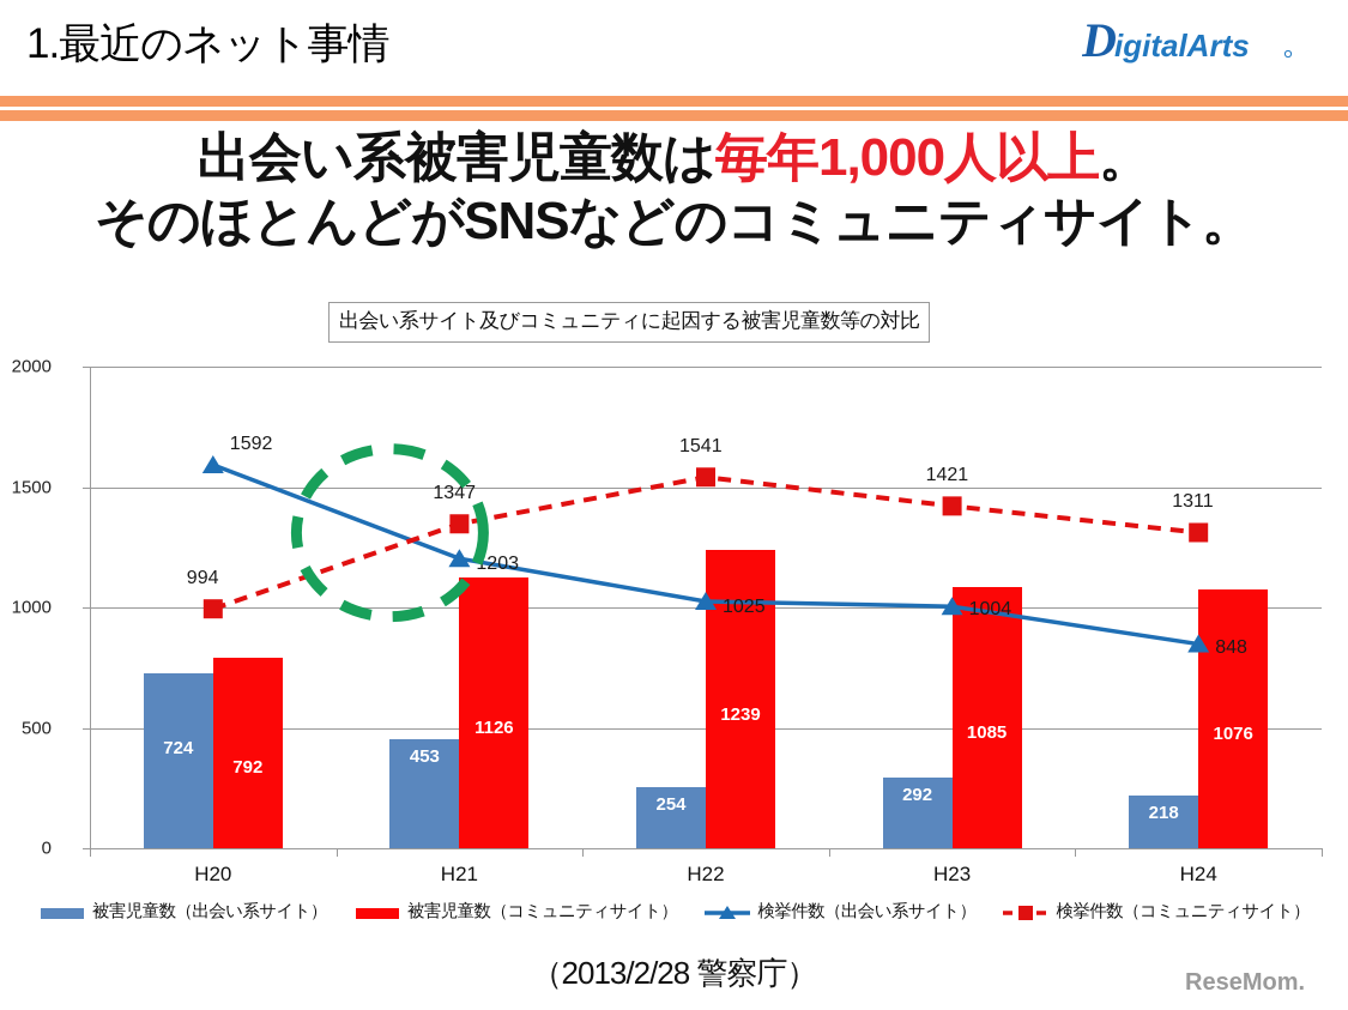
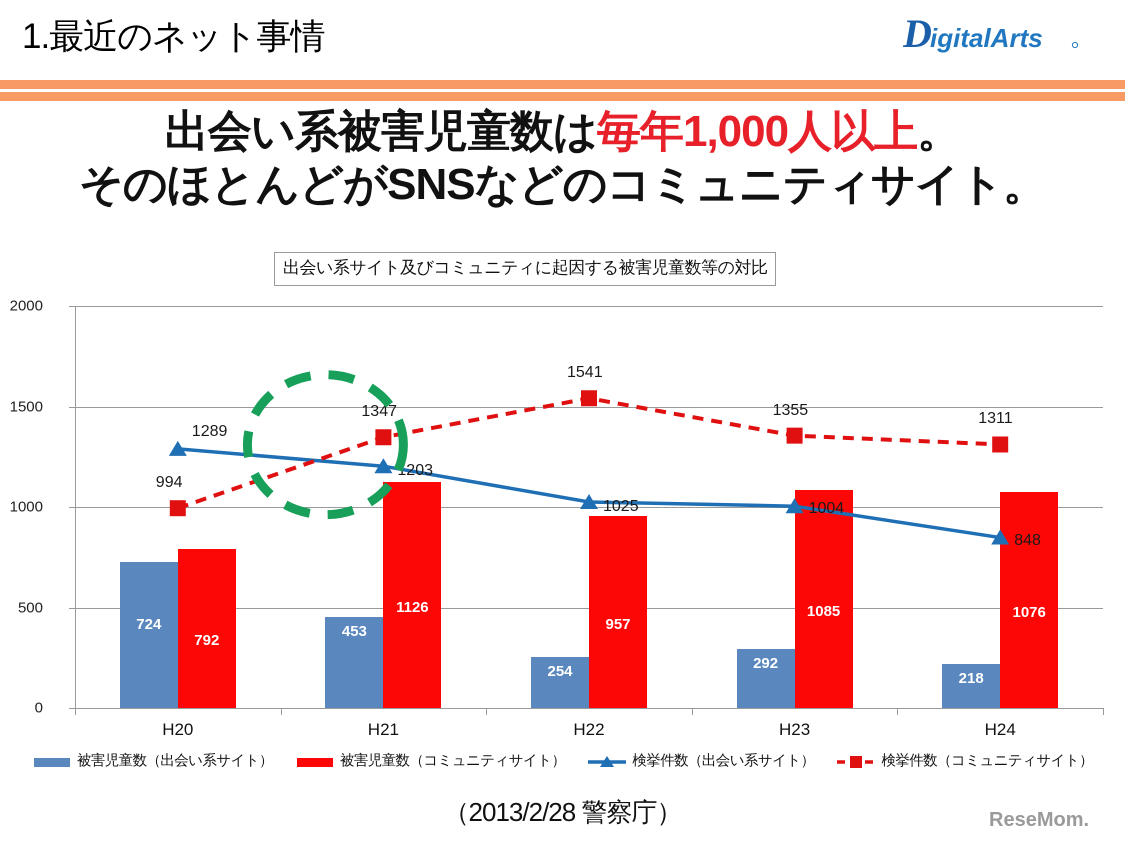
検挙件数（出会い系サイト）/H20: 1592 -> 1289
被害児童数（コミュニティサイト）/H22: 1239 -> 957
検挙件数（コミュニティサイト）/H23: 1421 -> 1355
